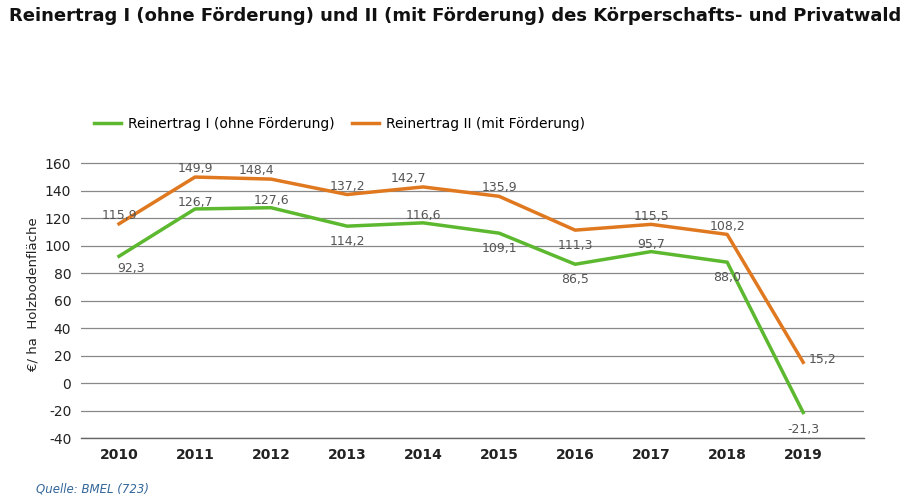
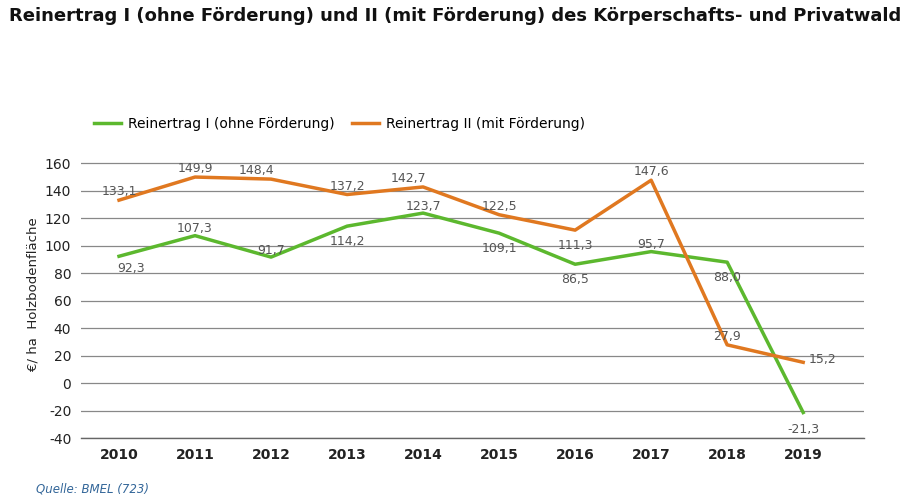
Reinertrag II (mit Förderung)/2010: 115,9 -> 133,1
Reinertrag I (ohne Förderung)/2011: 126,7 -> 107,3
Reinertrag I (ohne Förderung)/2012: 127,6 -> 91,7
Reinertrag I (ohne Förderung)/2014: 116,6 -> 123,7
Reinertrag II (mit Förderung)/2015: 135,9 -> 122,5
Reinertrag II (mit Förderung)/2017: 115,5 -> 147,6
Reinertrag II (mit Förderung)/2018: 108,2 -> 27,9
